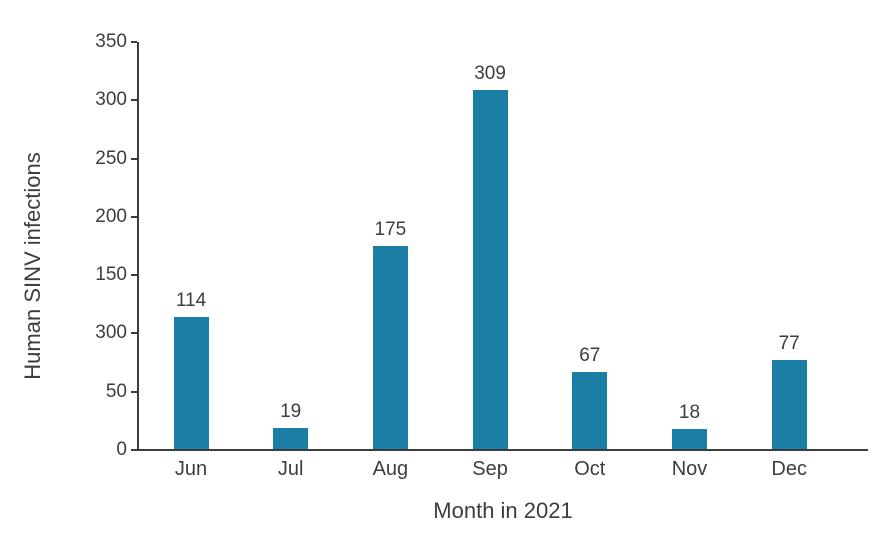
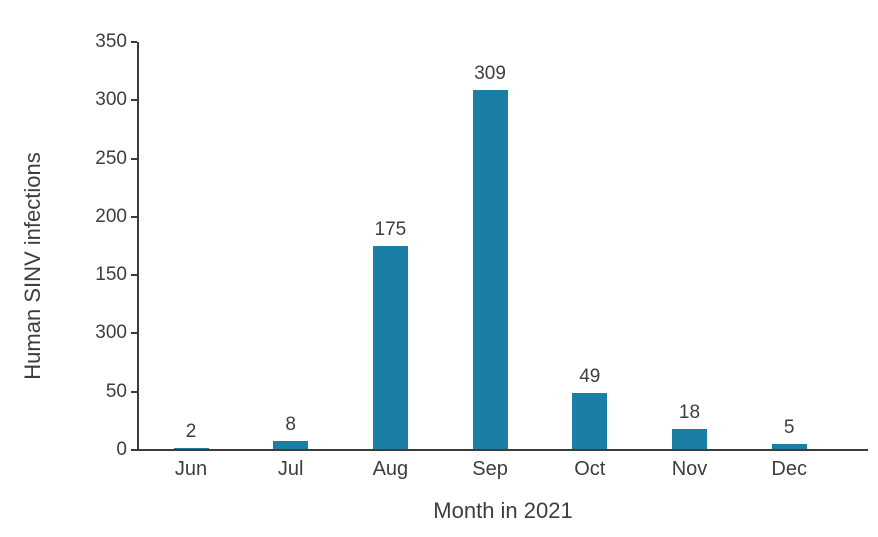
Jun: 114 -> 2
Jul: 19 -> 8
Oct: 67 -> 49
Dec: 77 -> 5
